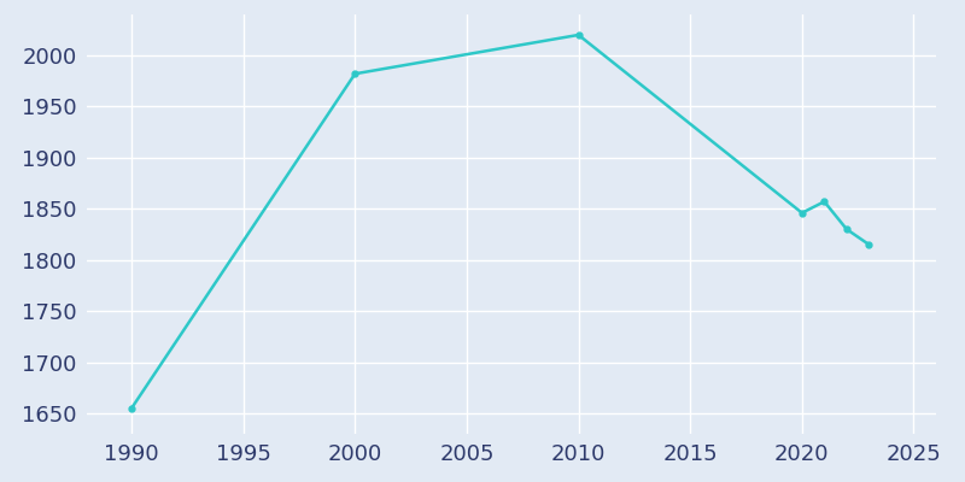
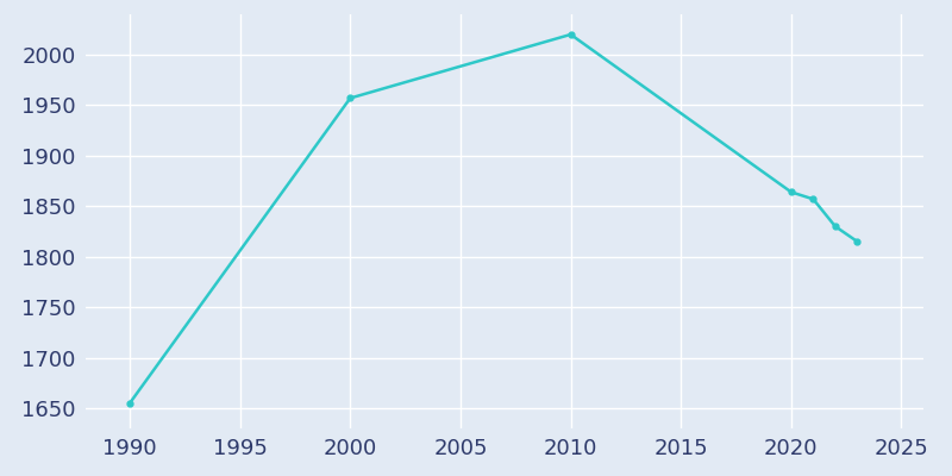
2000: 1982 -> 1957
2020: 1846 -> 1864
